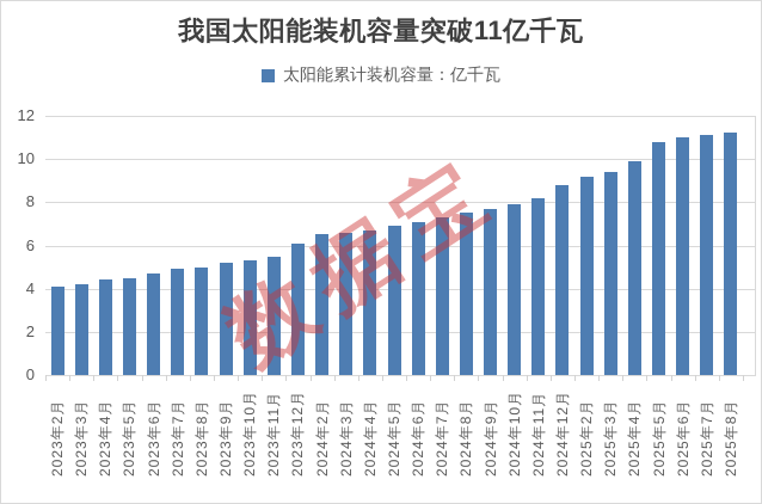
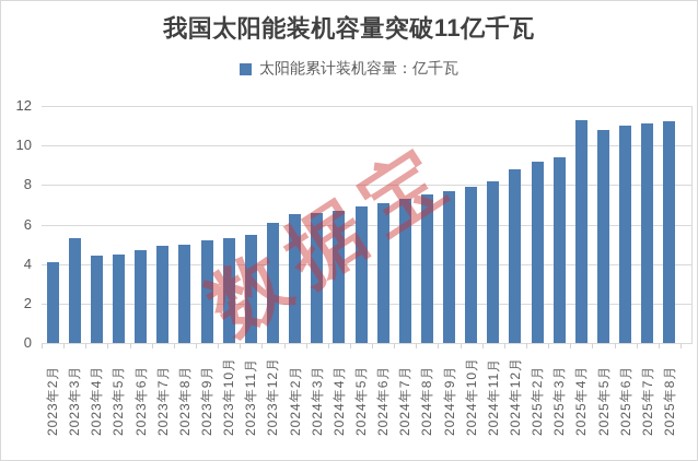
2023年3月: 4.2 -> 5.3
2025年4月: 9.9 -> 11.3
